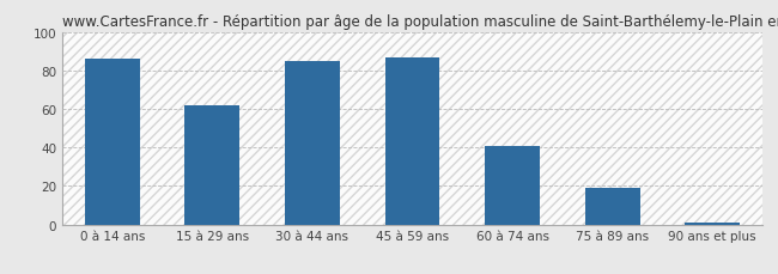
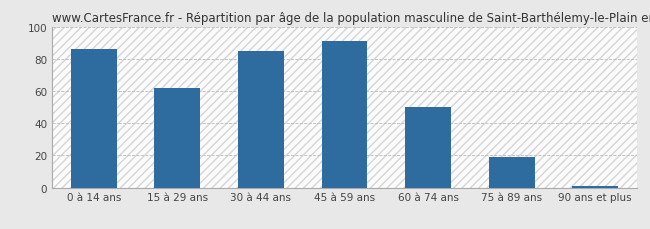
45 à 59 ans: 87 -> 91
60 à 74 ans: 41 -> 50
